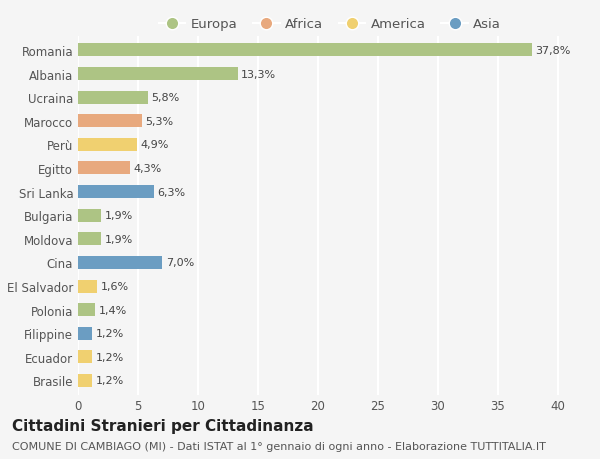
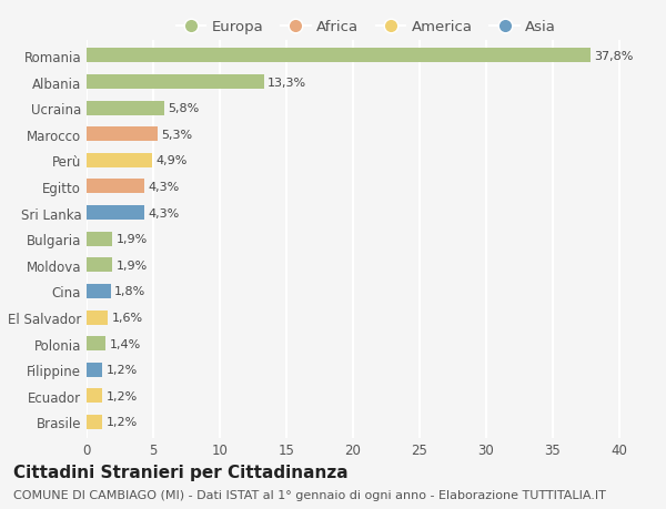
Sri Lanka: 6,3% -> 4,3%
Cina: 7,0% -> 1,8%
